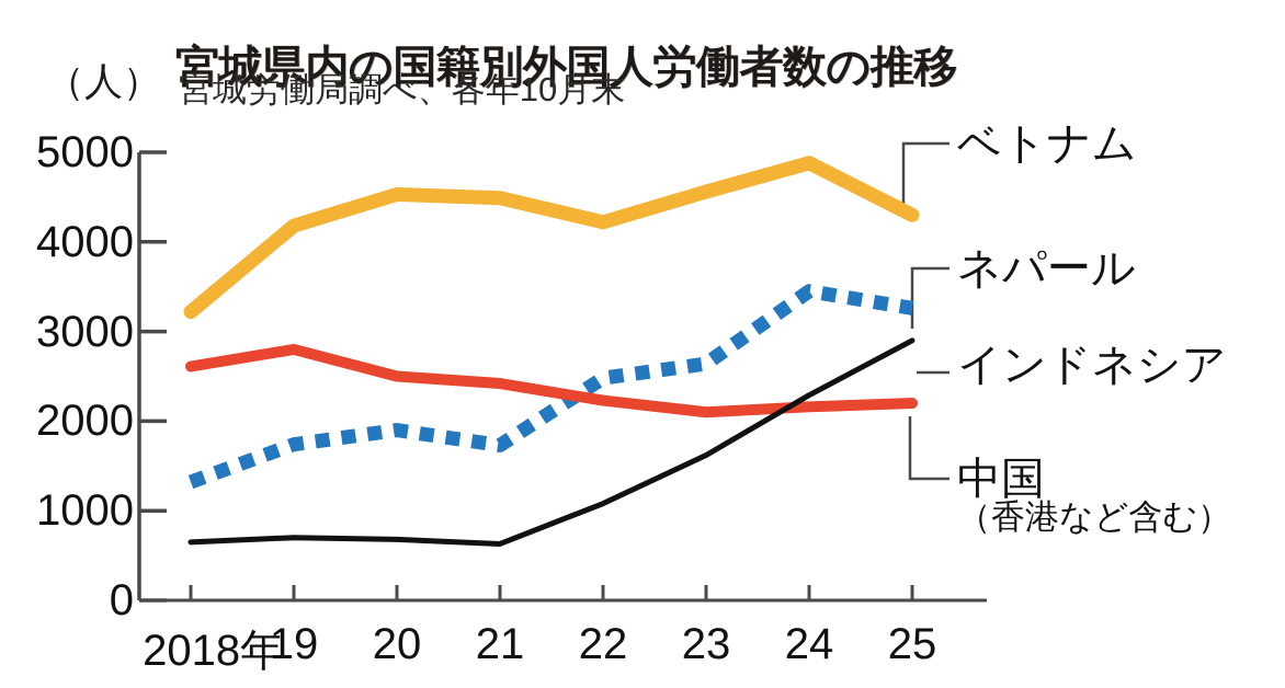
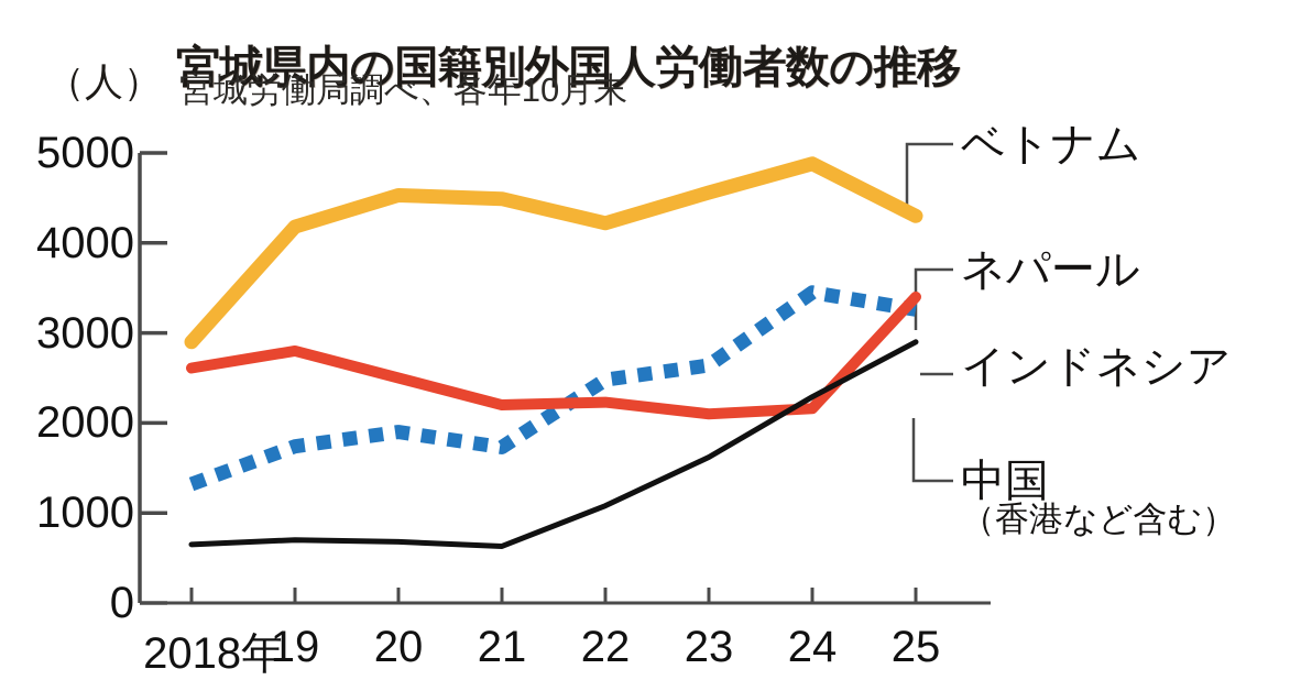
ベトナム/2018年: 3200 -> 2900
インドネシア/21: 2400 -> 2200
インドネシア/25: 2200 -> 3400
